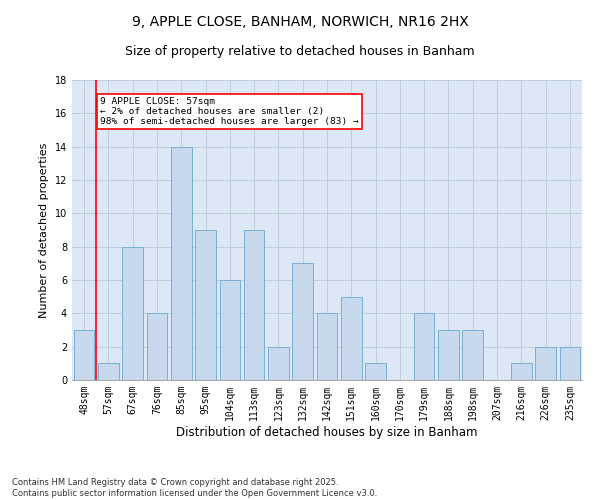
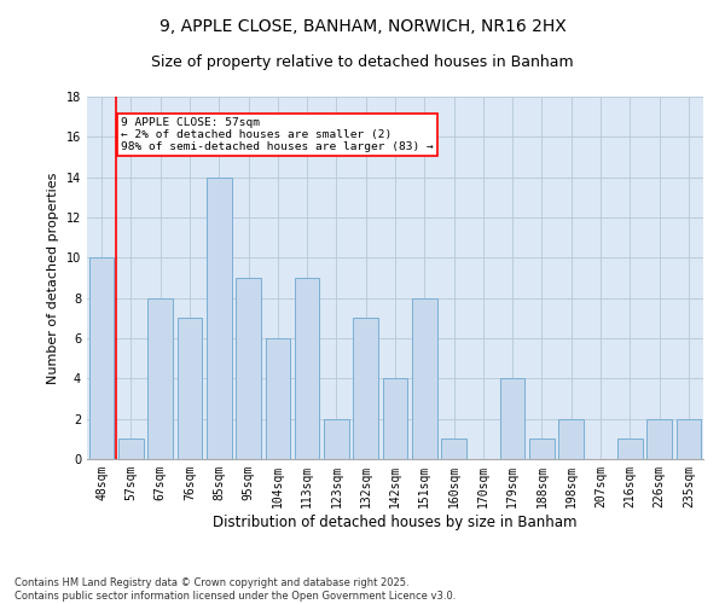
48sqm: 3 -> 10
76sqm: 4 -> 7
151sqm: 5 -> 8
188sqm: 3 -> 1
198sqm: 3 -> 2
